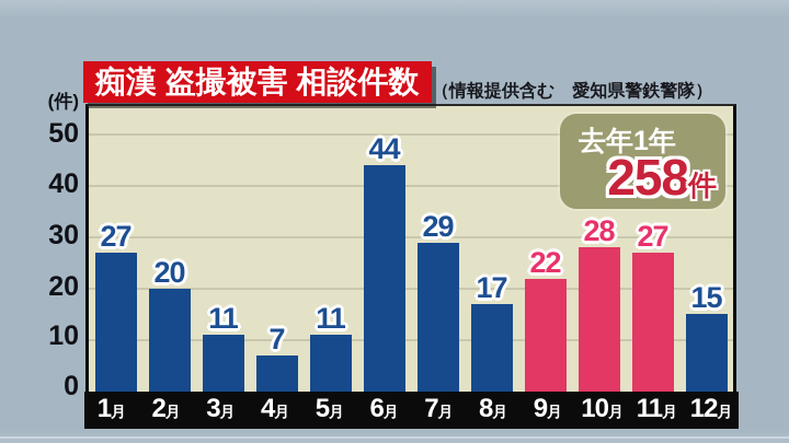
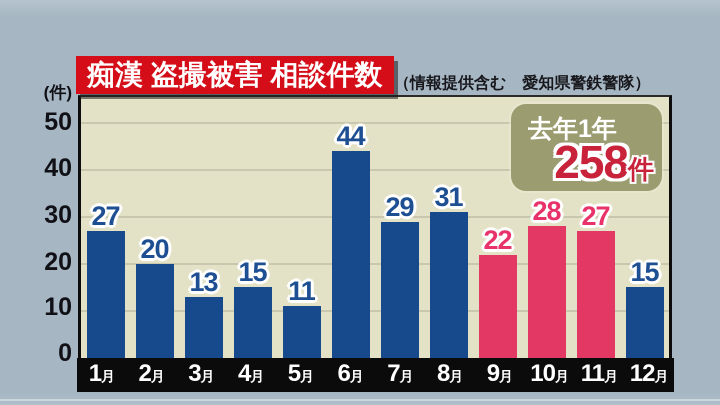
3月: 11 -> 13
4月: 7 -> 15
8月: 17 -> 31
